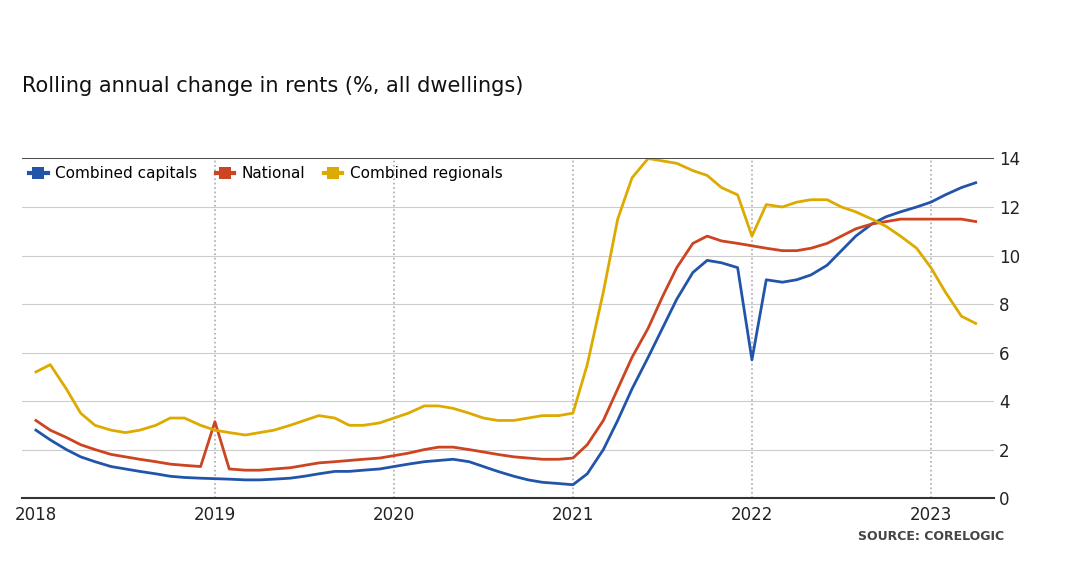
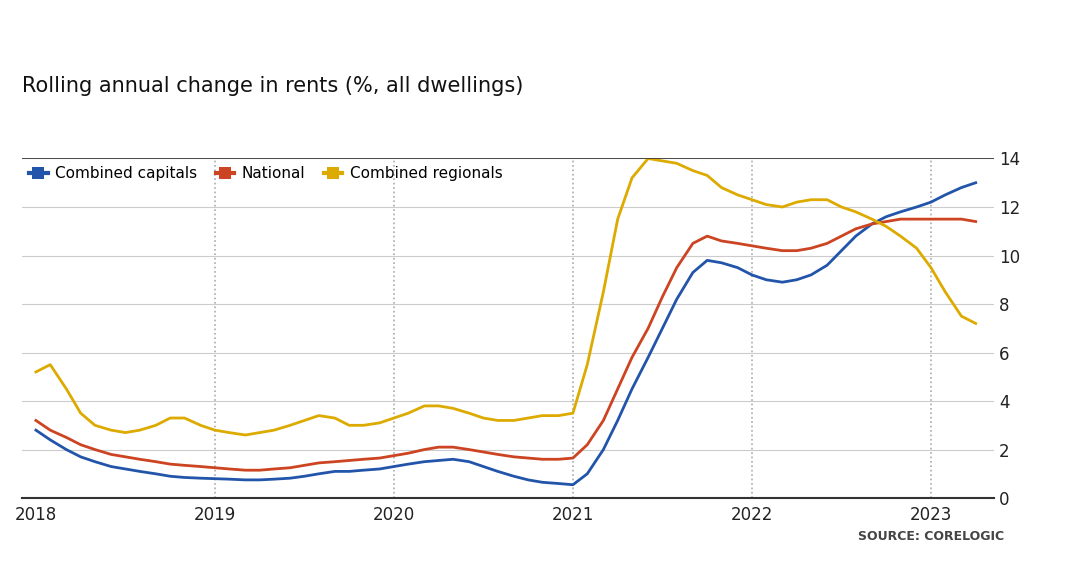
National/2019: 3.15 -> 1.25
Combined capitals/2022: 5.70 -> 9.20
Combined regionals/2022: 10.8 -> 12.3
